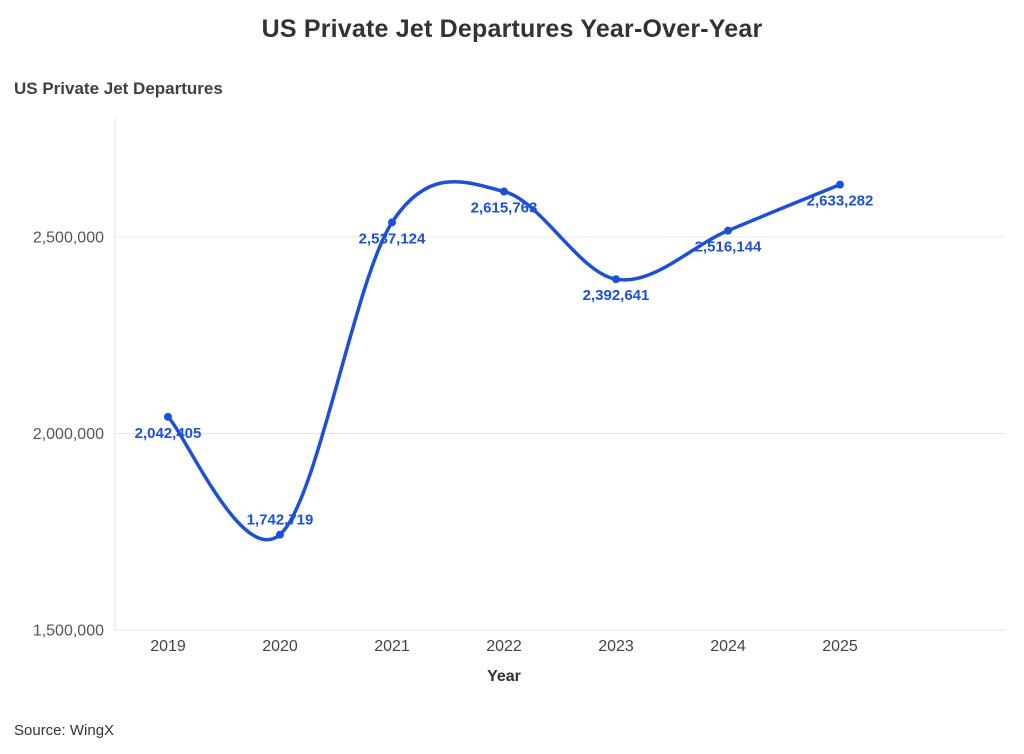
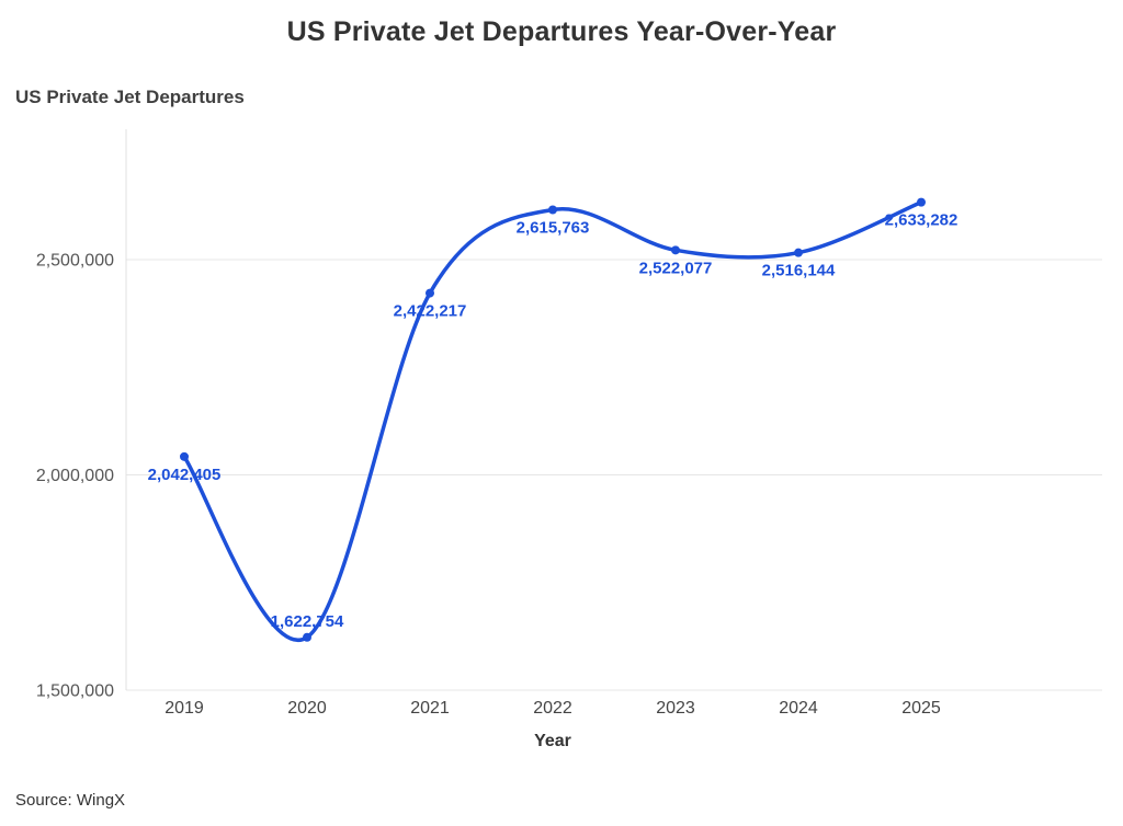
2020: 1,742,719 -> 1,622,754
2021: 2,537,124 -> 2,422,217
2023: 2,392,641 -> 2,522,077
